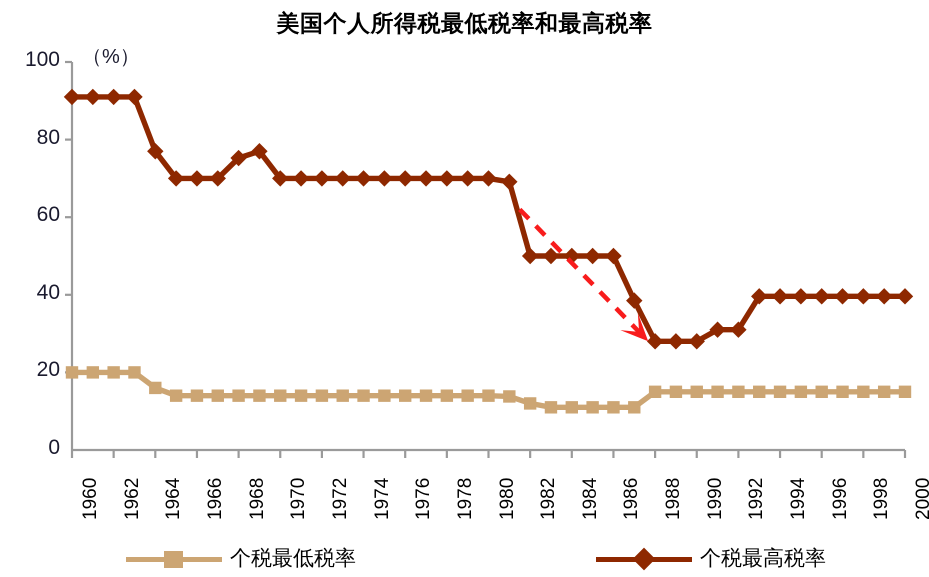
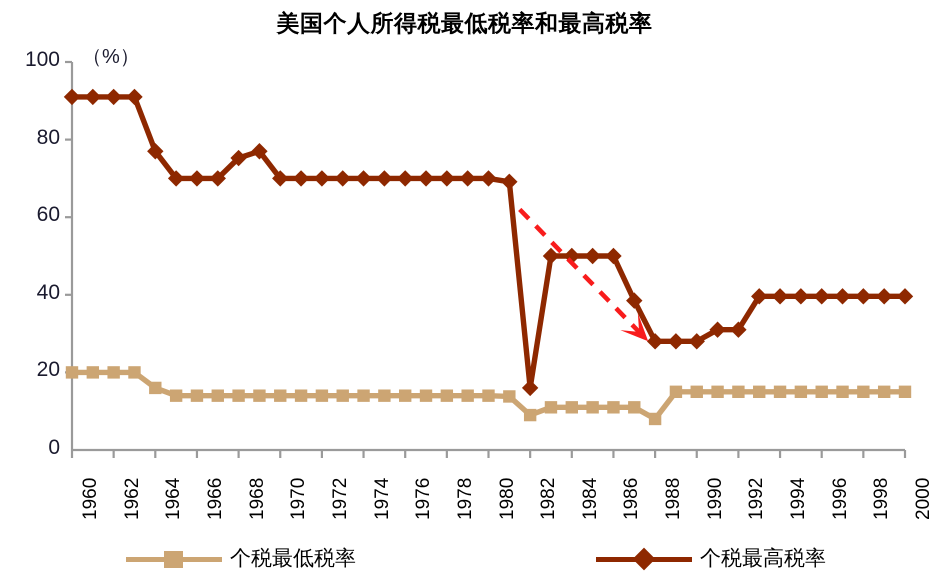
个税最低税率/1982: 12 -> 9
个税最高税率/1982: 50 -> 16
个税最低税率/1988: 15 -> 8
